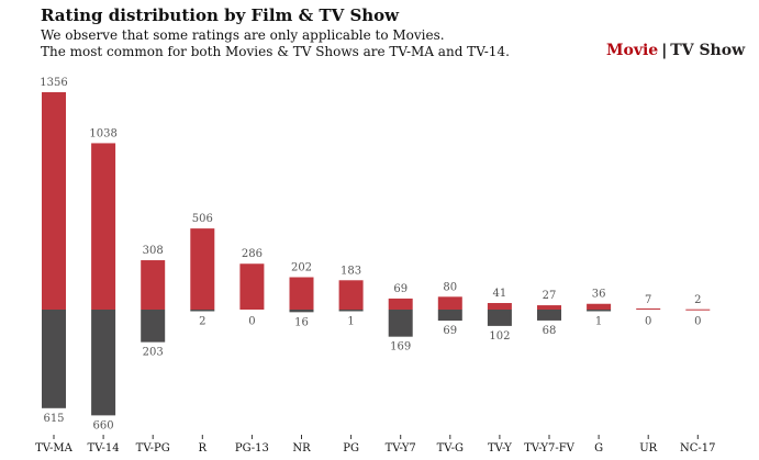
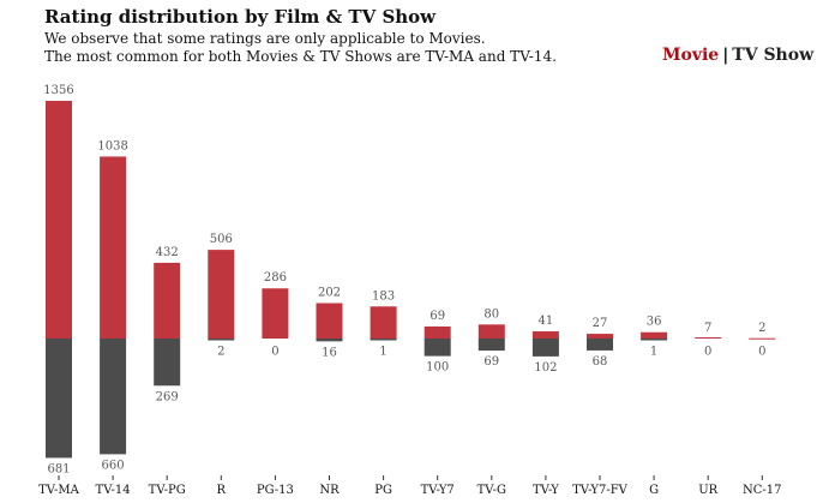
TV Show/TV-MA: 615 -> 681
Movie/TV-PG: 308 -> 432
TV Show/TV-PG: 203 -> 269
TV Show/TV-Y7: 169 -> 100
